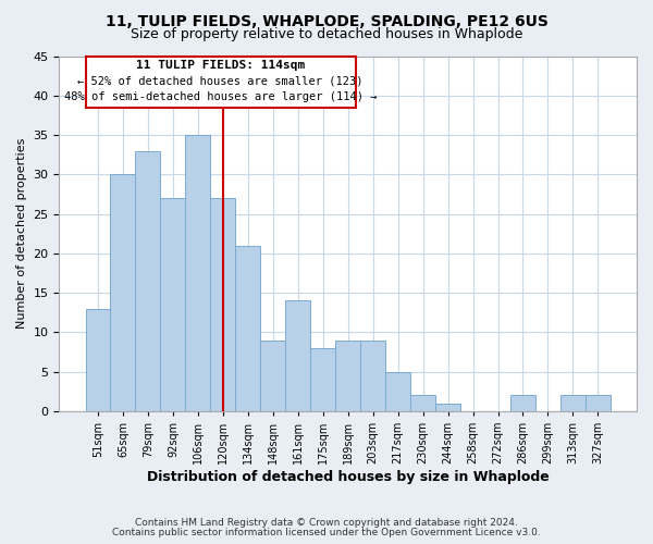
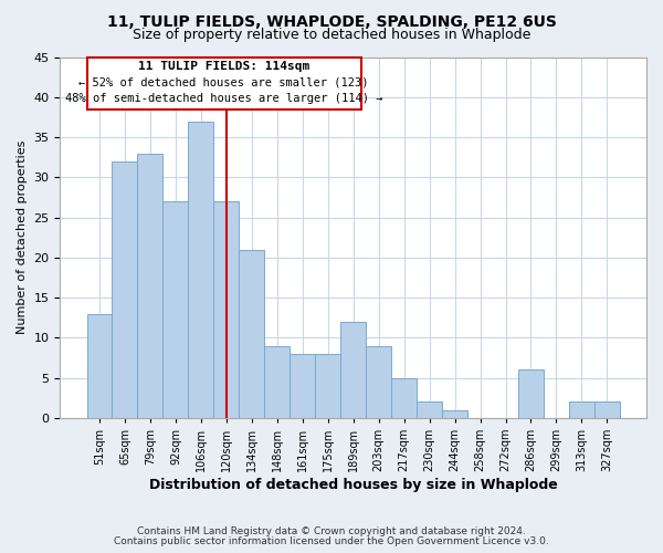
65sqm: 30 -> 32
106sqm: 35 -> 37
161sqm: 14 -> 8
189sqm: 9 -> 12
286sqm: 2 -> 6
